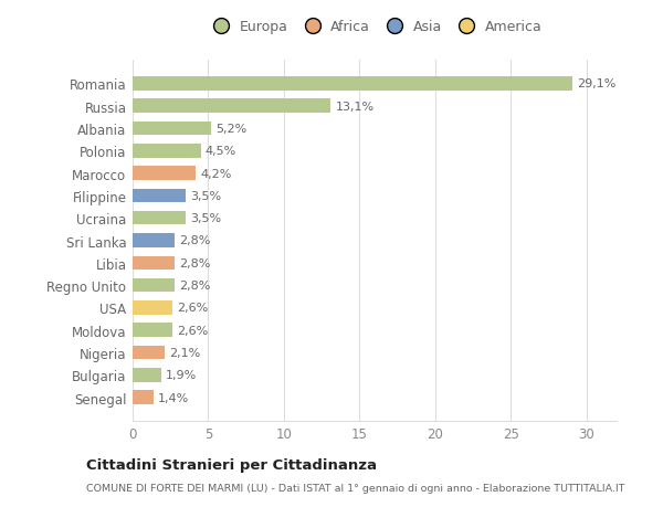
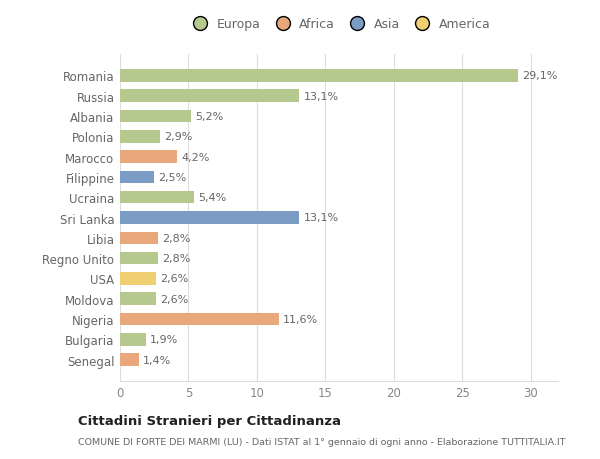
Polonia: 4,5% -> 2,9%
Filippine: 3,5% -> 2,5%
Ucraina: 3,5% -> 5,4%
Sri Lanka: 2,8% -> 13,1%
Nigeria: 2,1% -> 11,6%
